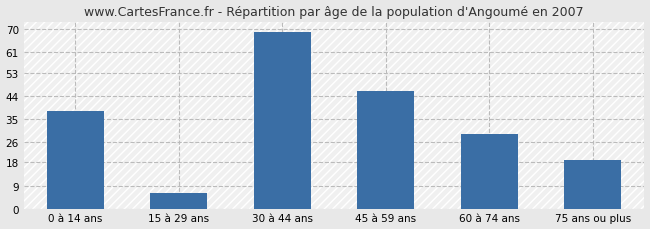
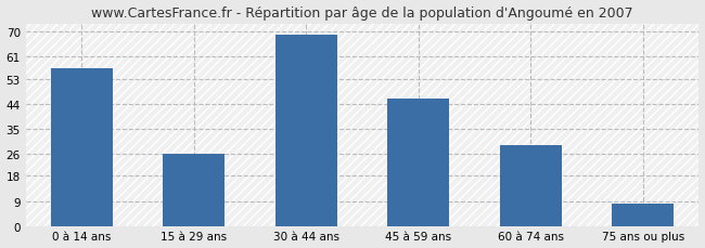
0 à 14 ans: 38 -> 57
15 à 29 ans: 6 -> 26
75 ans ou plus: 19 -> 8
